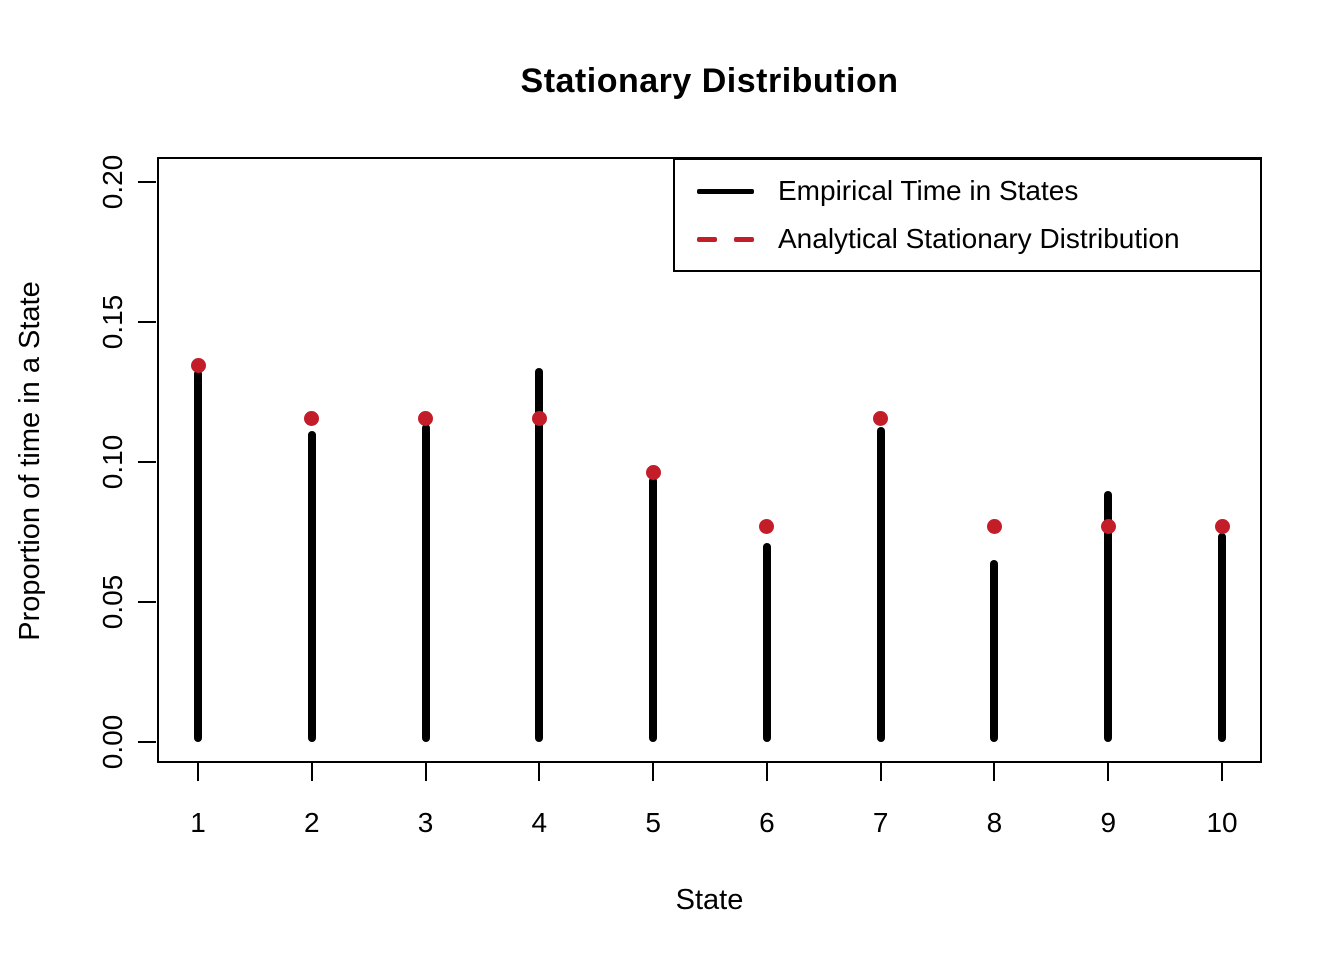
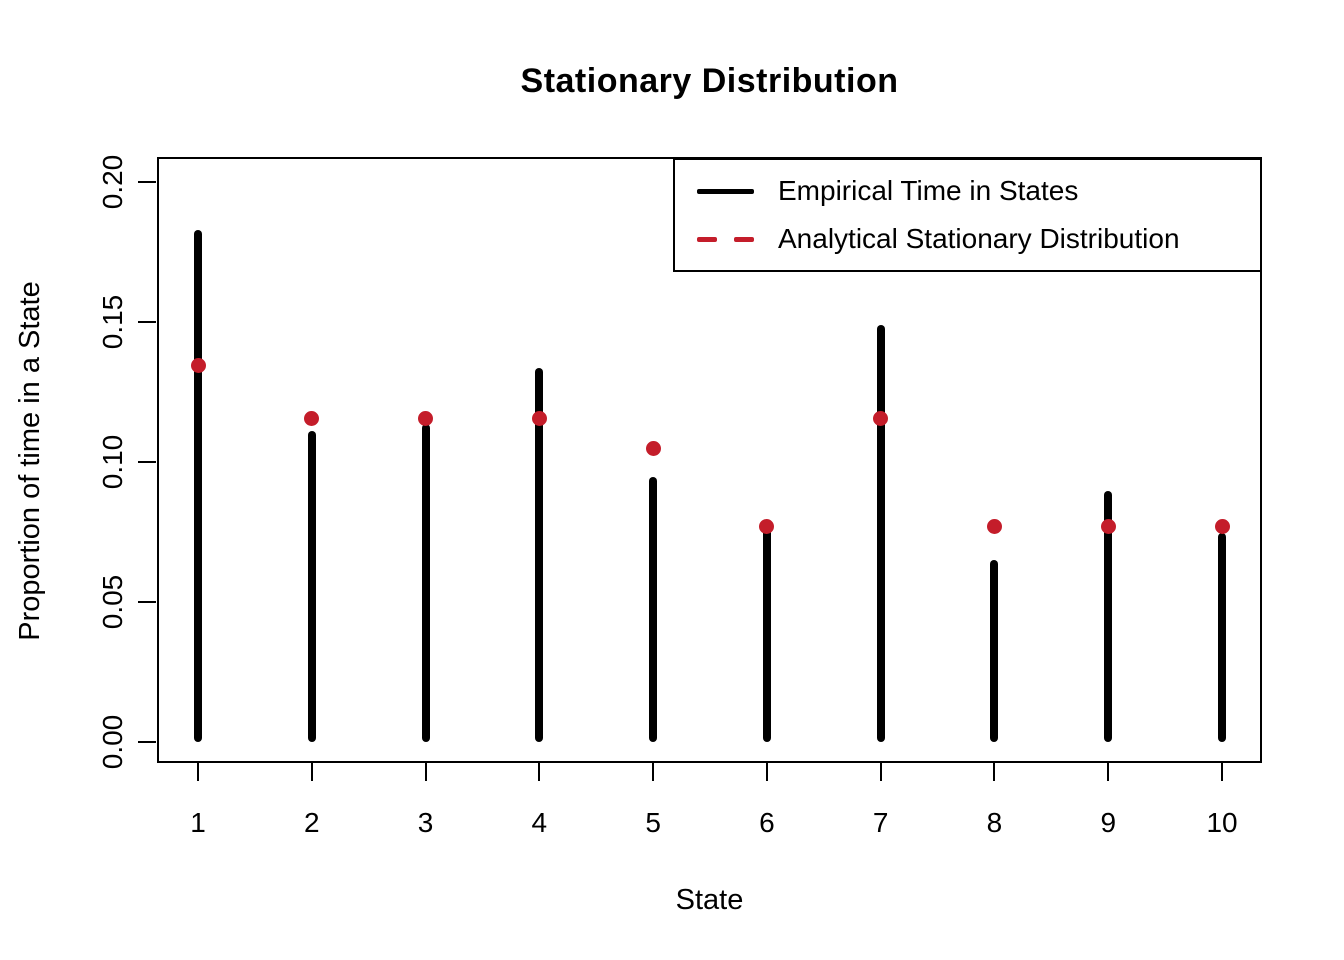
Empirical Time in States/1: 0.133 -> 0.183
Analytical Stationary Distribution/5: 0.096 -> 0.105
Empirical Time in States/6: 0.071 -> 0.078
Empirical Time in States/7: 0.113 -> 0.149
